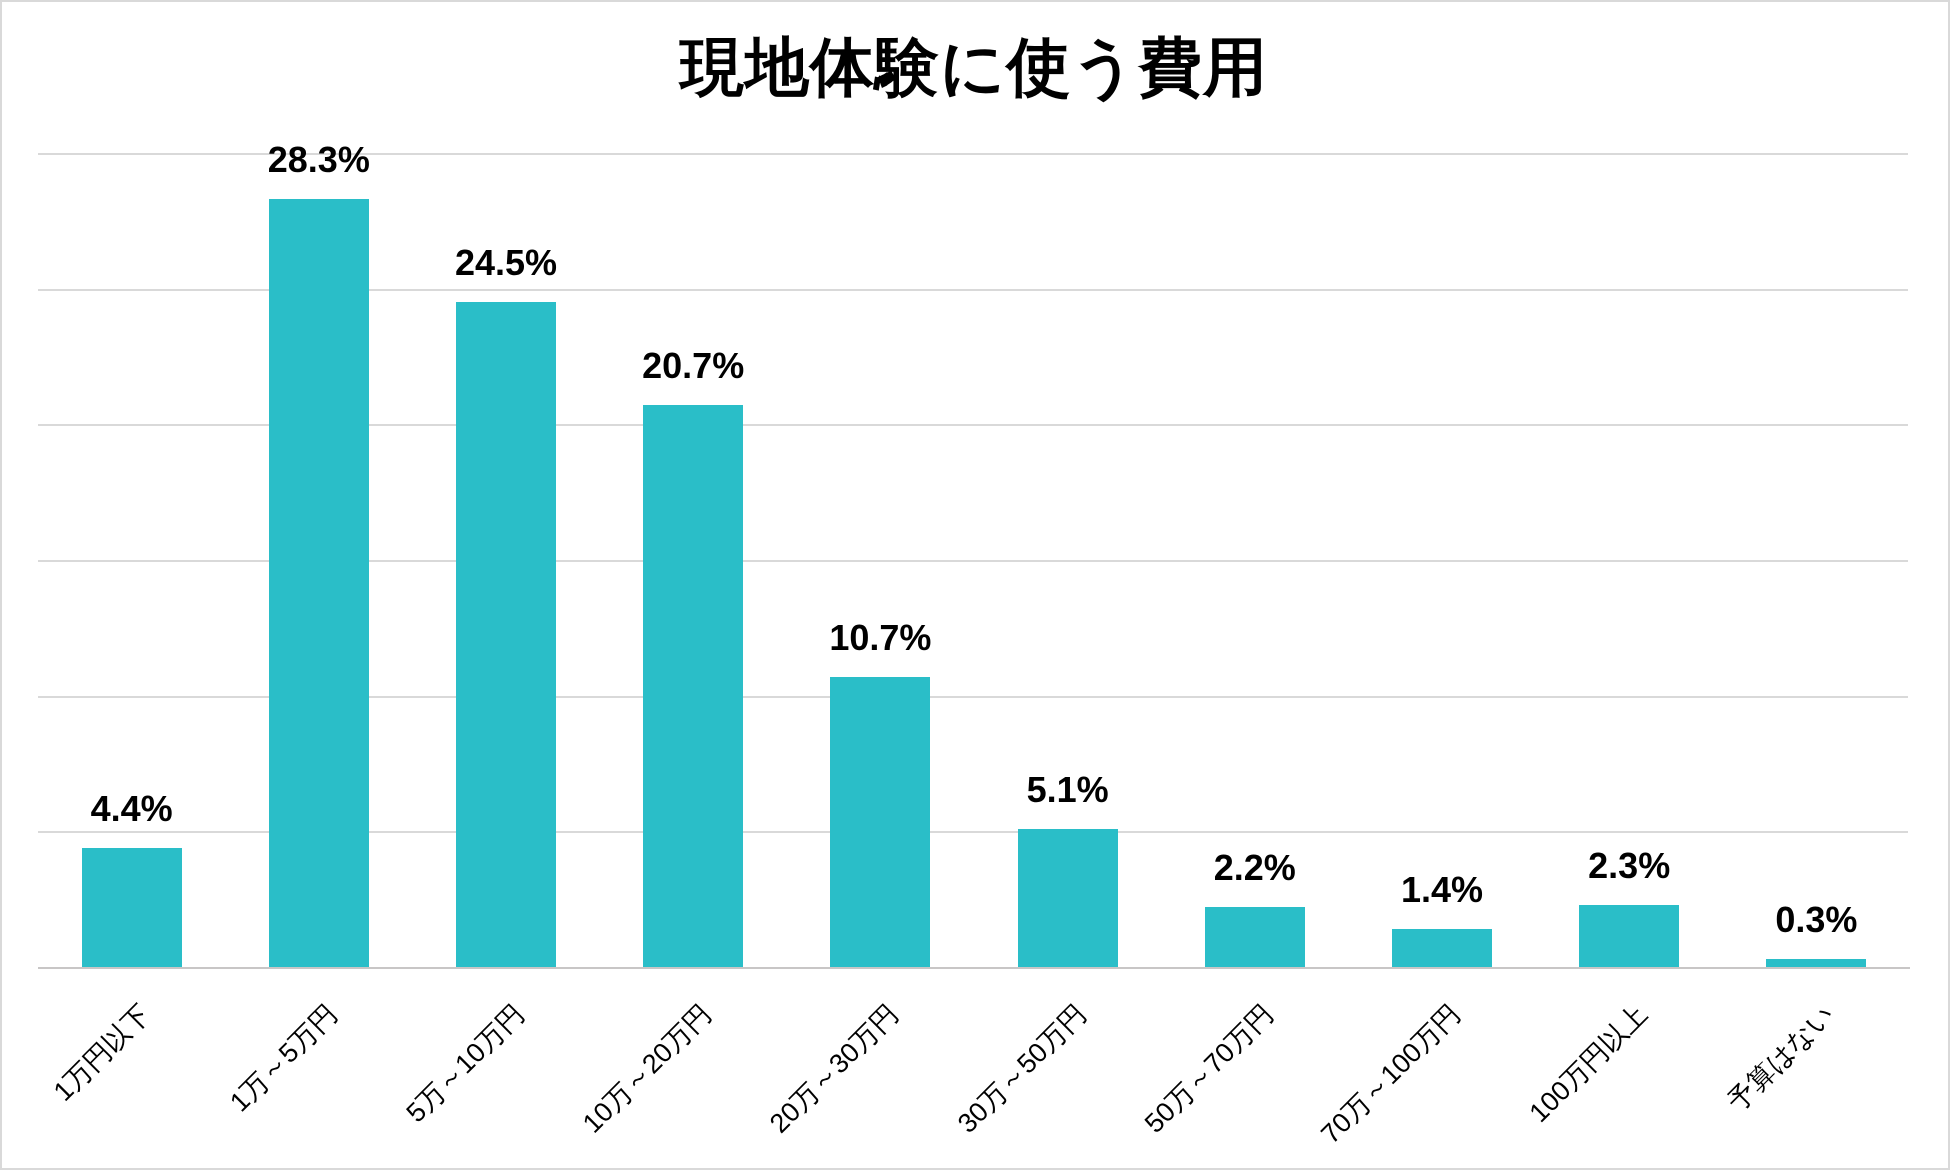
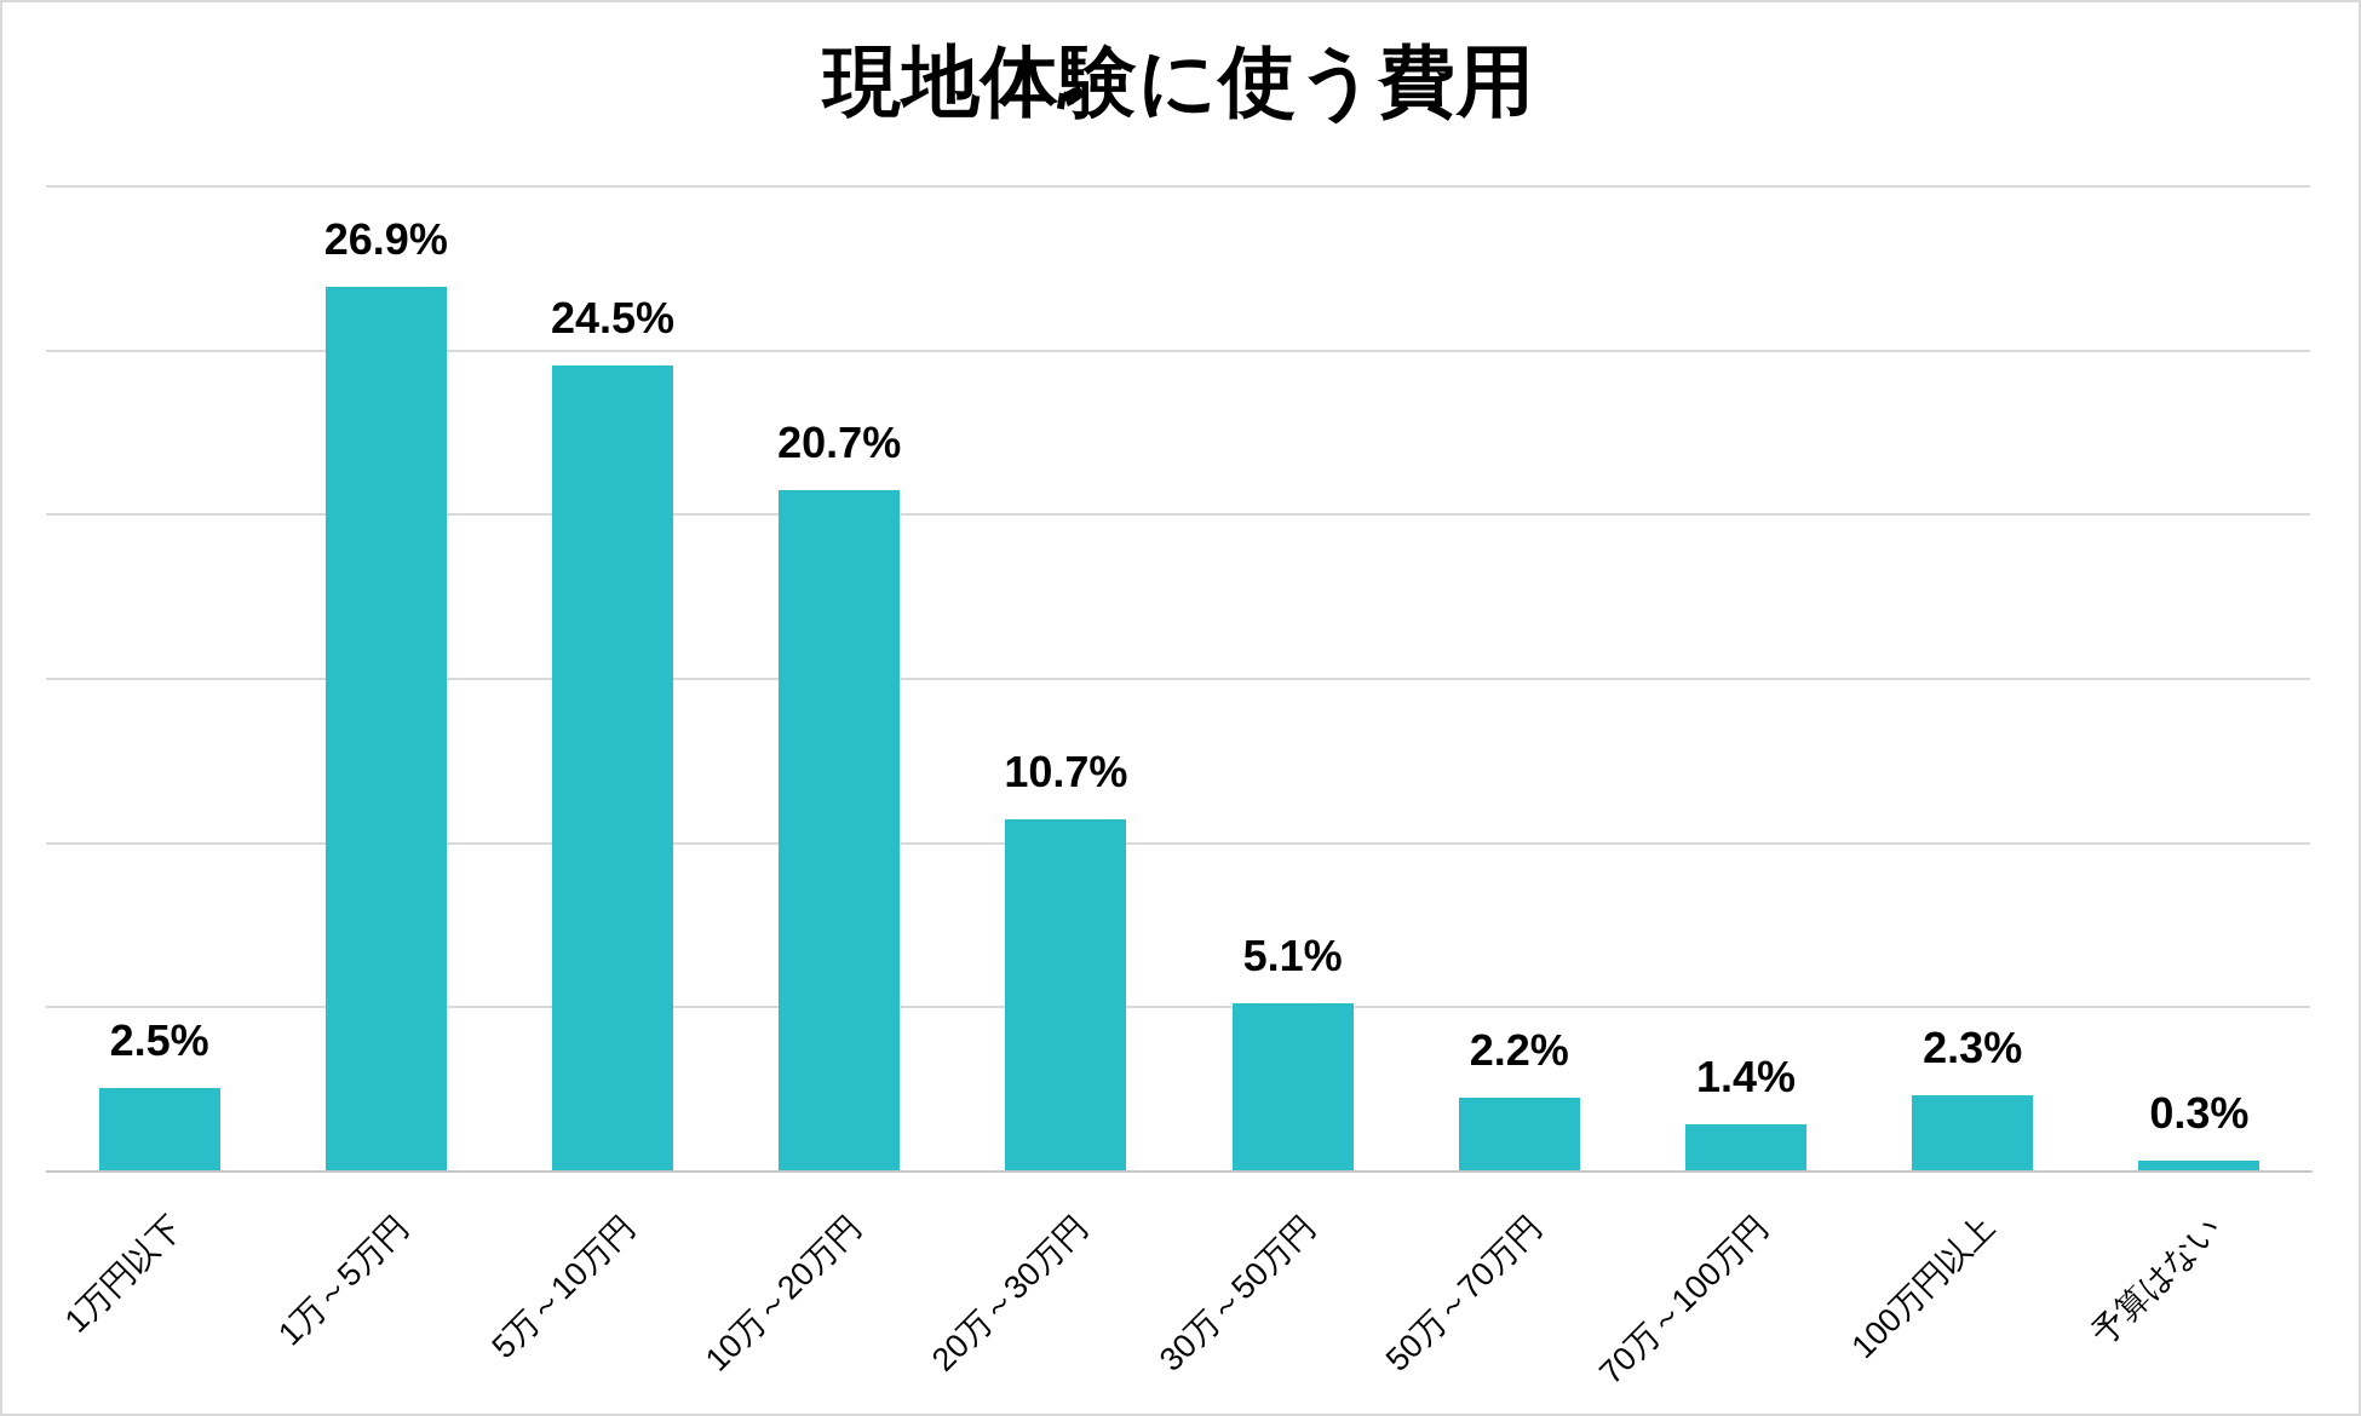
1万円以下: 4.4% -> 2.5%
1万～5万円: 28.3% -> 26.9%
